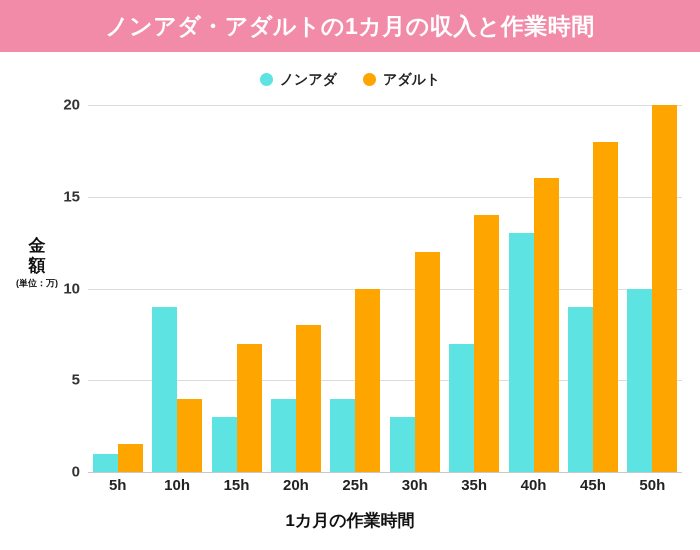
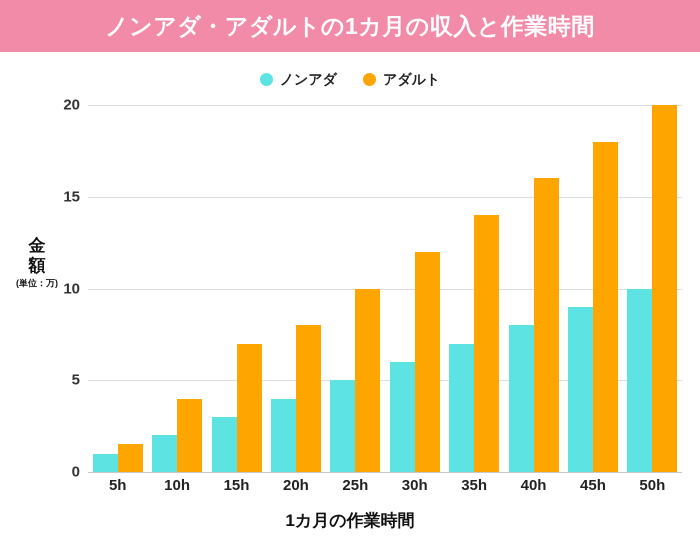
ノンアダ/10h: 9 -> 2
ノンアダ/25h: 4 -> 5
ノンアダ/30h: 3 -> 6
ノンアダ/40h: 13 -> 8
